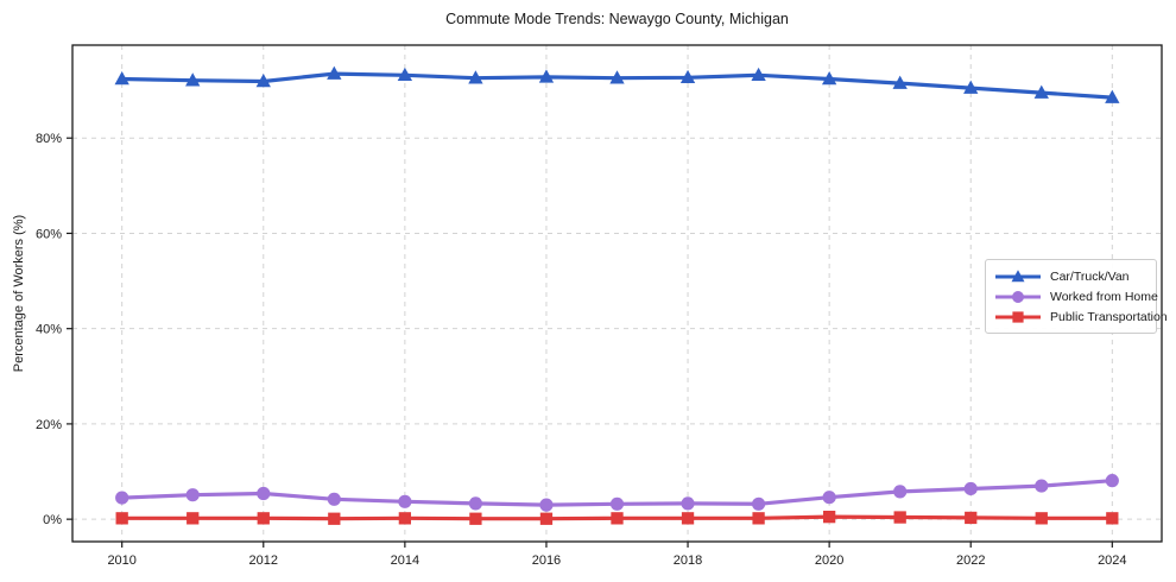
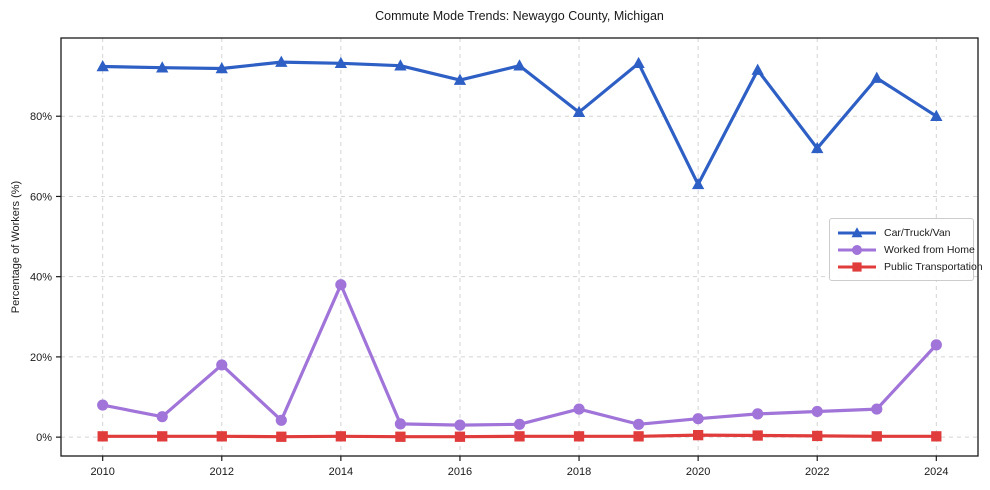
Worked from Home/2010: 4% -> 8%
Worked from Home/2012: 5% -> 18%
Worked from Home/2014: 4% -> 38%
Car/Truck/Van/2016: 93% -> 89%
Car/Truck/Van/2018: 93% -> 81%
Worked from Home/2018: 3% -> 7%
Car/Truck/Van/2020: 92% -> 63%
Car/Truck/Van/2022: 90% -> 72%
Car/Truck/Van/2024: 88% -> 80%
Worked from Home/2024: 8% -> 23%
